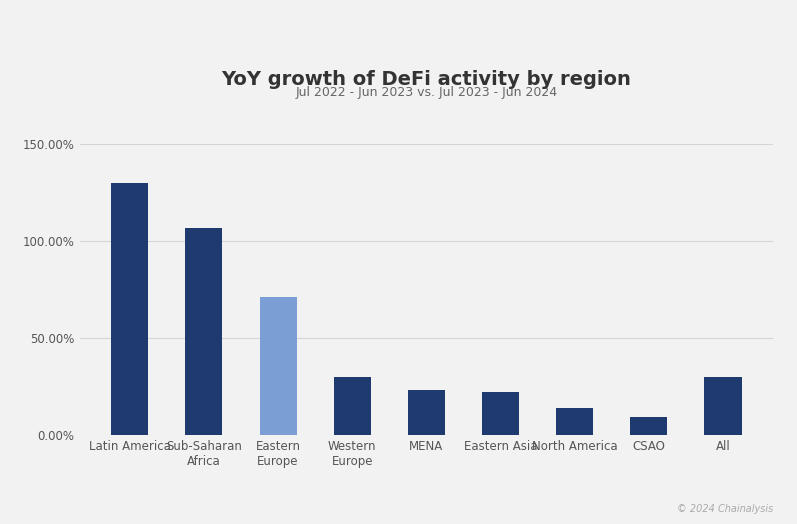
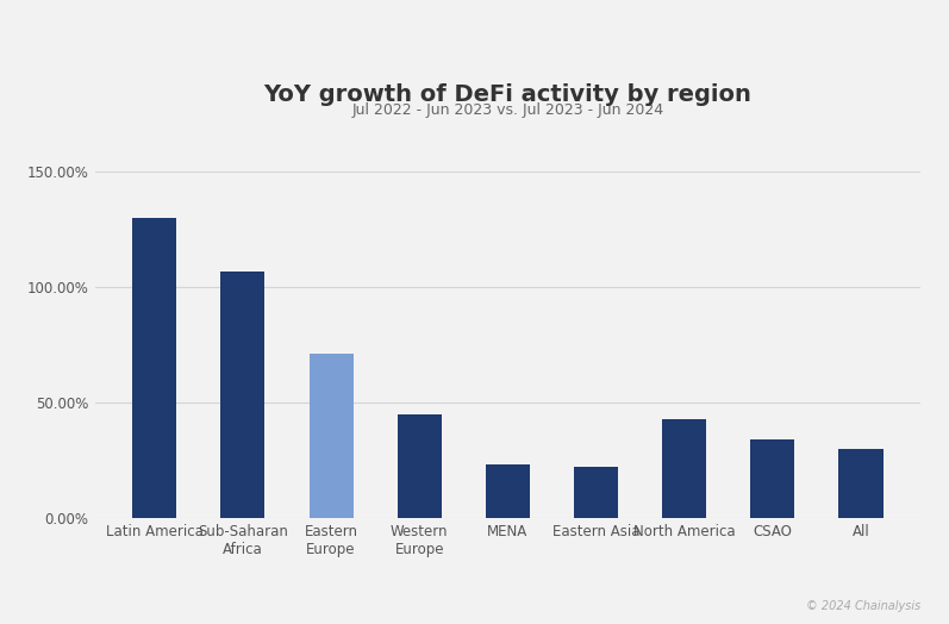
Western Europe: 30% -> 45%
North America: 14% -> 43%
CSAO: 9% -> 34%
